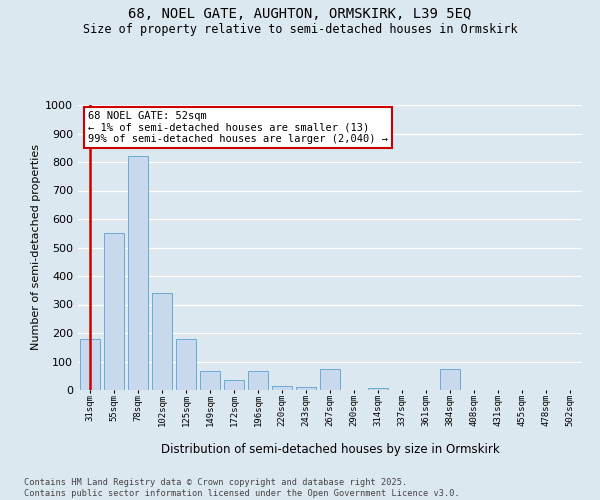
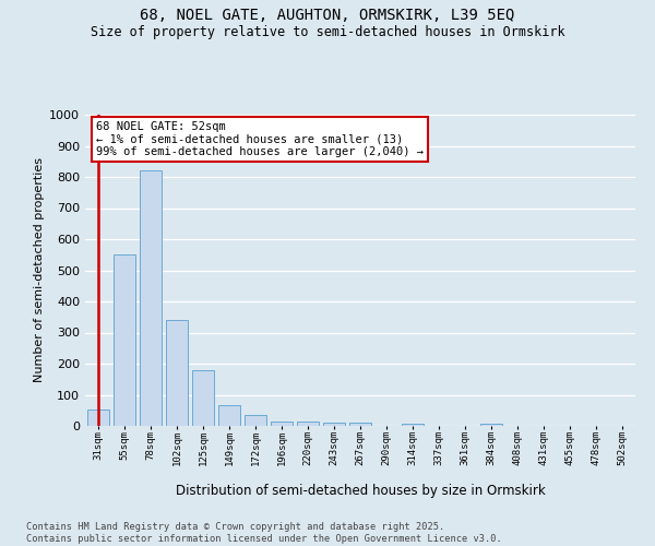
31sqm: 180 -> 52
196sqm: 65 -> 15
267sqm: 75 -> 10
384sqm: 75 -> 8
